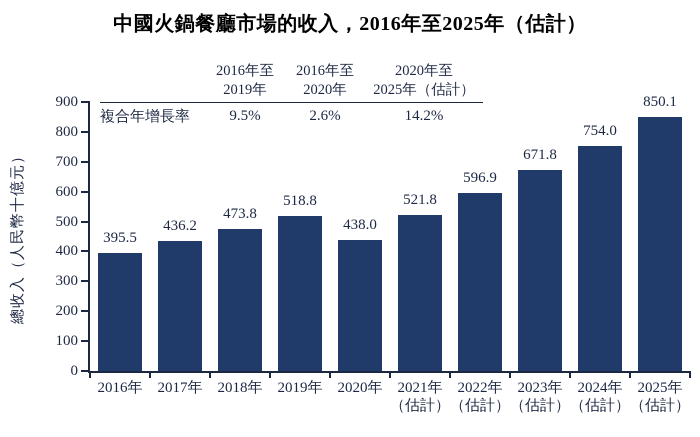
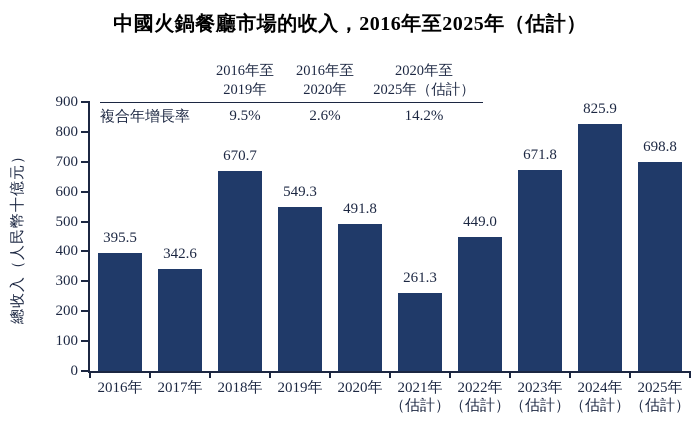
2017年: 436.2 -> 342.6
2018年: 473.8 -> 670.7
2019年: 518.8 -> 549.3
2020年: 438.0 -> 491.8
2021年 （估計）: 521.8 -> 261.3
2022年 （估計）: 596.9 -> 449.0
2024年 （估計）: 754.0 -> 825.9
2025年 （估計）: 850.1 -> 698.8
